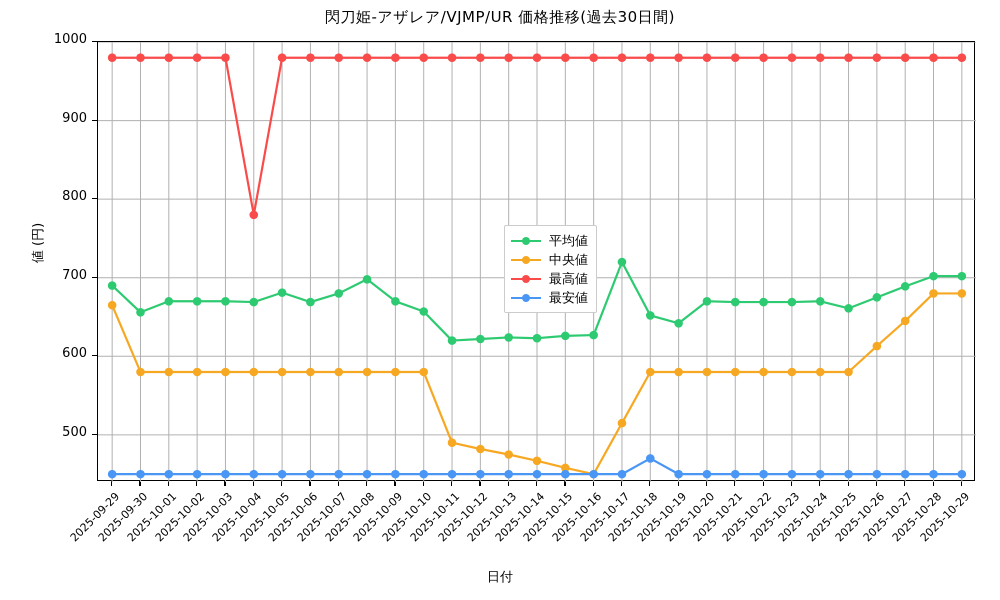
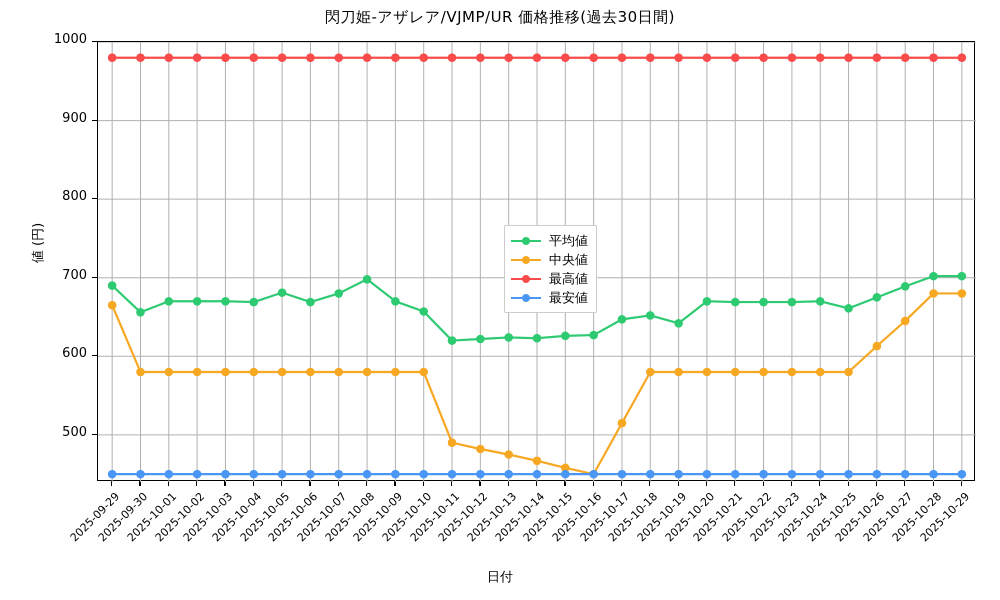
最高値/2025-10-04: 780 -> 980
平均値/2025-10-17: 720 -> 650
最安値/2025-10-18: 470 -> 450
